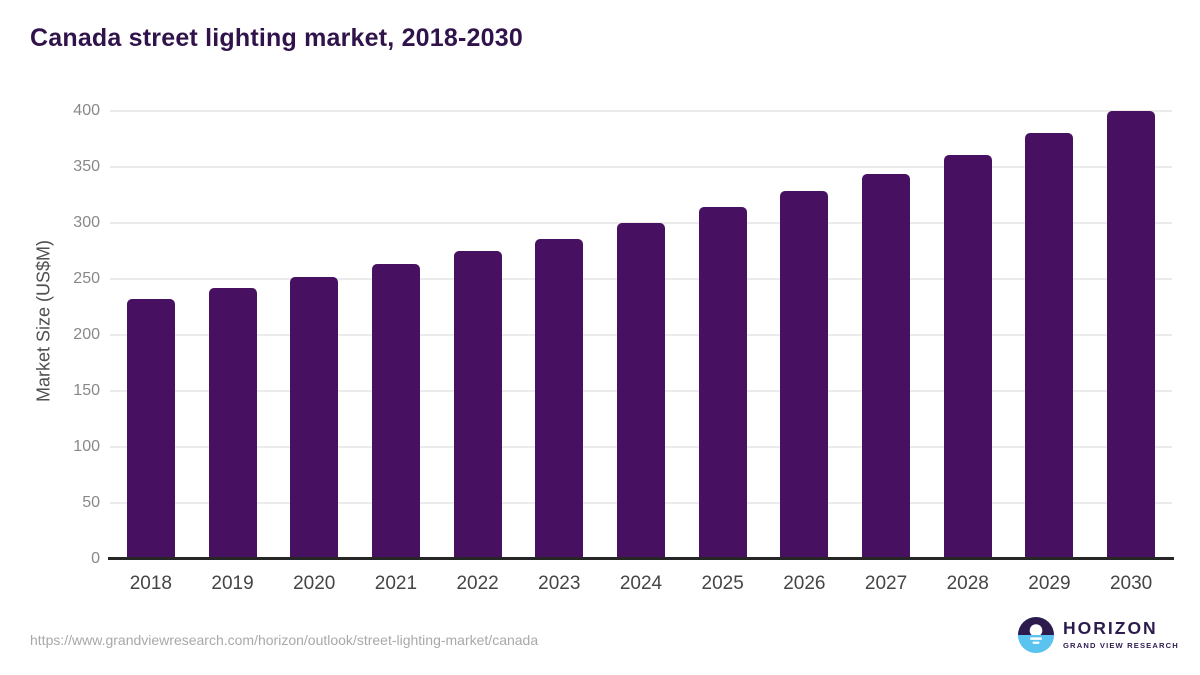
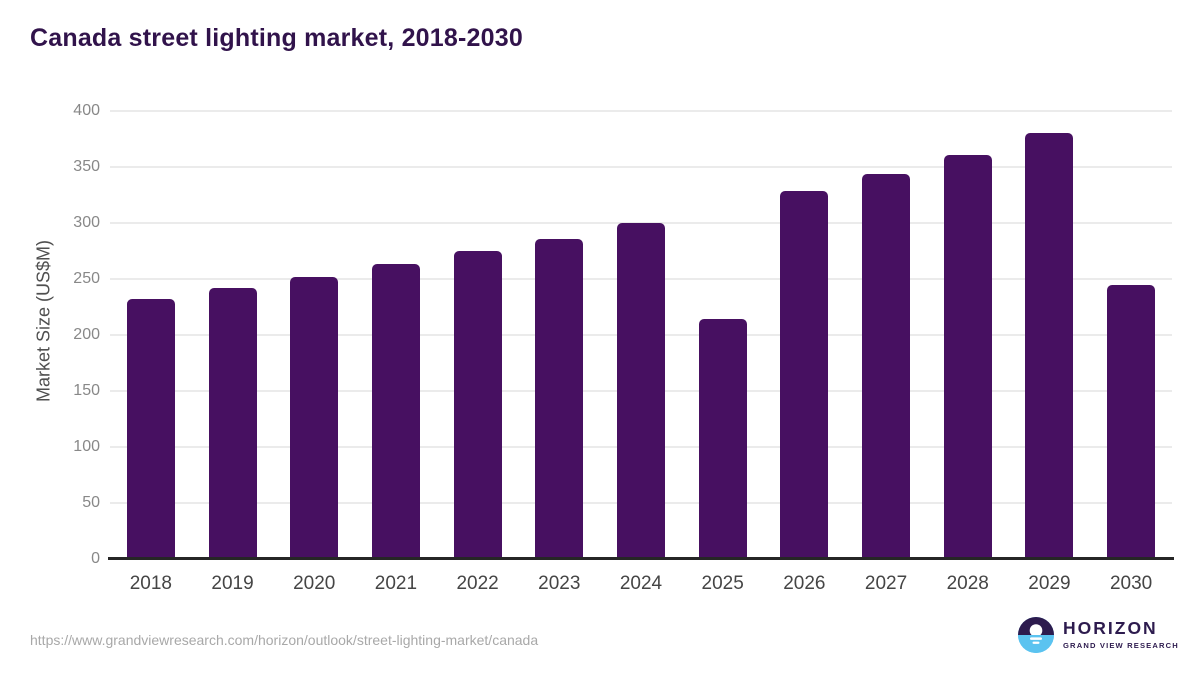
2025: 314 -> 214
2030: 400 -> 245
